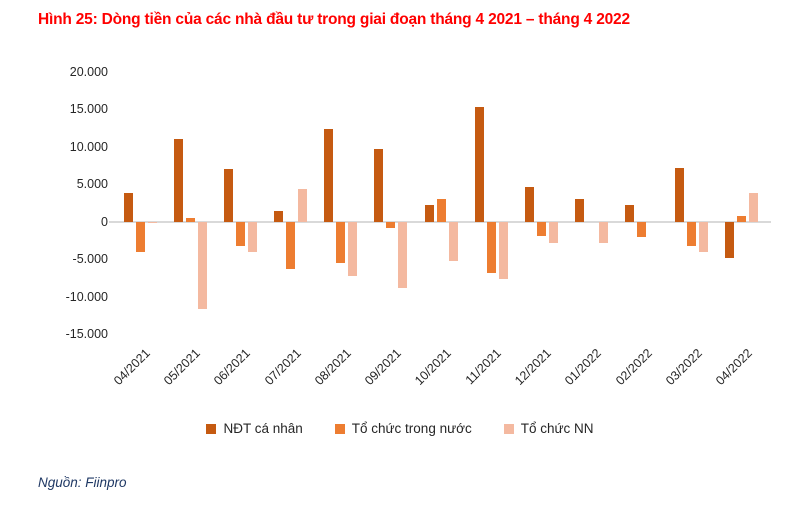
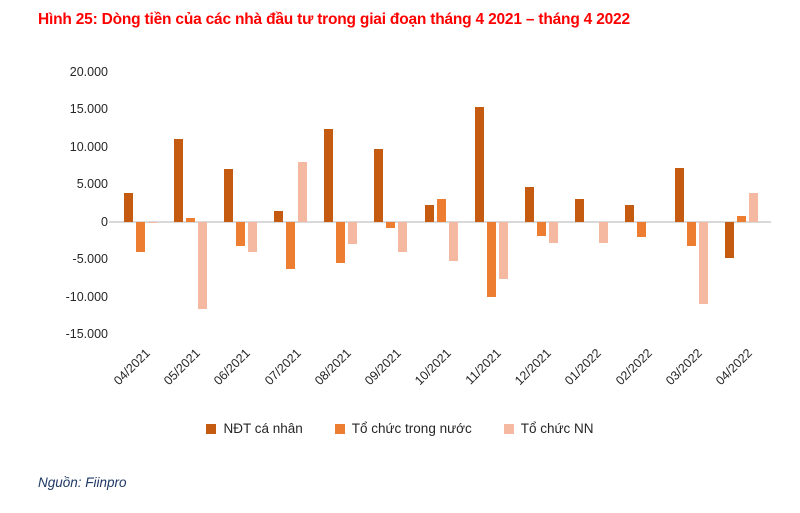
Tổ chức NN/07/2021: 4000 -> 8000
Tổ chức NN/08/2021: -7000 -> -3000
Tổ chức NN/09/2021: -9000 -> -4000
Tổ chức trong nước/11/2021: -7000 -> -10000
Tổ chức NN/03/2022: -4000 -> -11000
